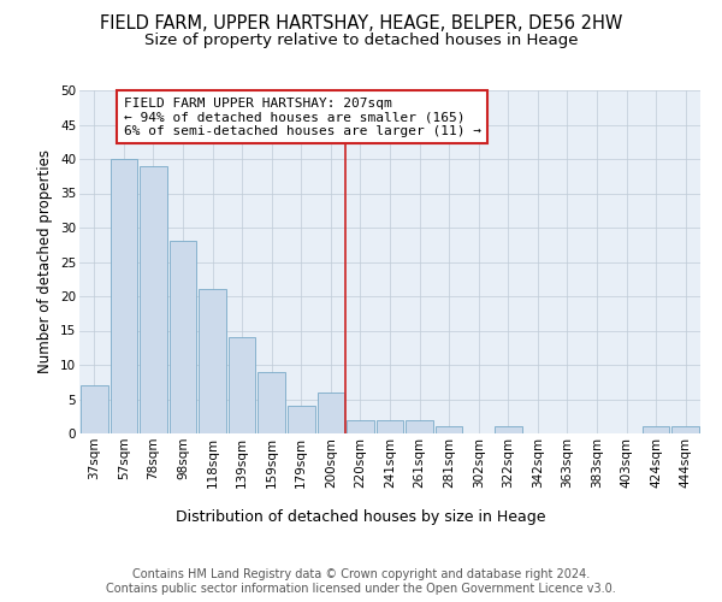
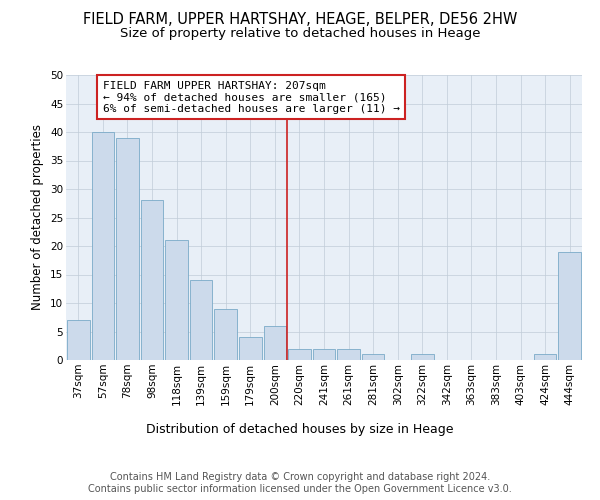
444sqm: 1 -> 19
